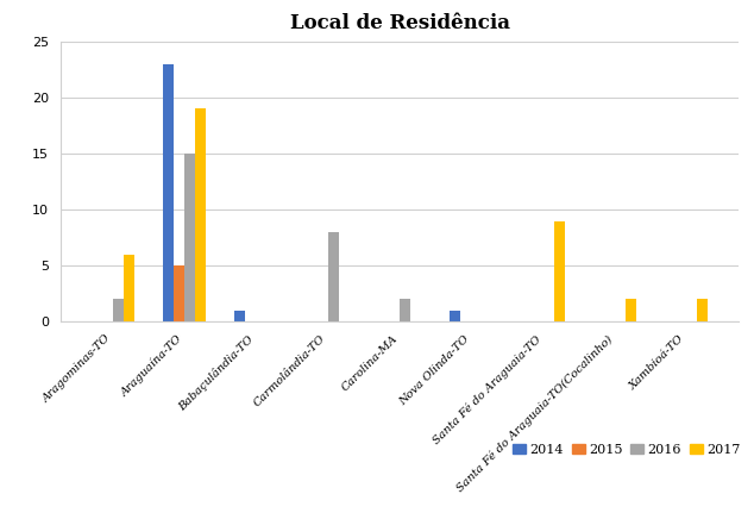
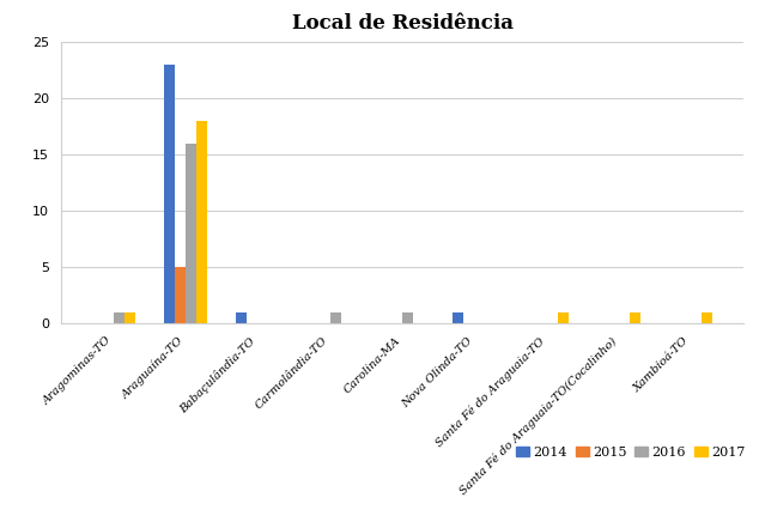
2016/Aragominas-TO: 2 -> 1
2017/Aragominas-TO: 6 -> 1
2016/Araguaína-TO: 15 -> 16
2017/Araguaína-TO: 19 -> 18
2016/Carmolândia-TO: 8 -> 1
2016/Carolina-MA: 2 -> 1
2017/Santa Fé do Araguaia-TO: 9 -> 1
2017/Santa Fé do Araguaia-TO(Cocalinho): 2 -> 1
2017/Xambioá-TO: 2 -> 1
